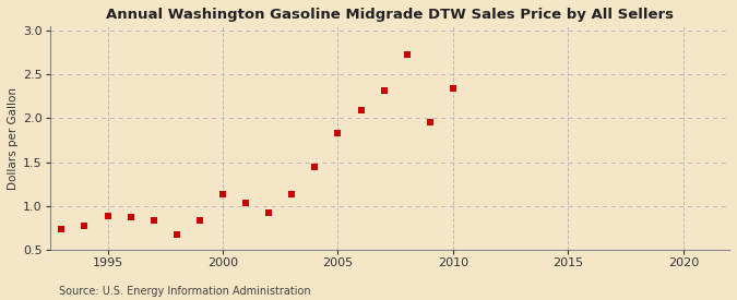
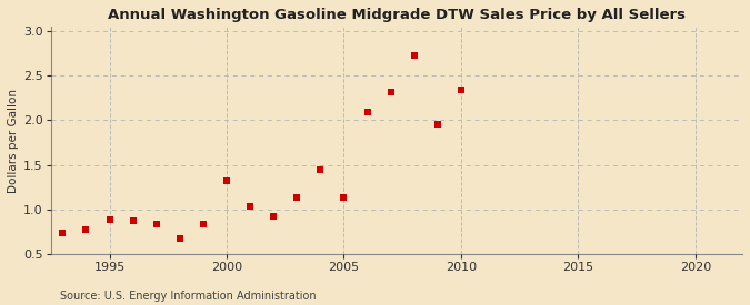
2000: 1.13 -> 1.32
2005: 1.83 -> 1.14
